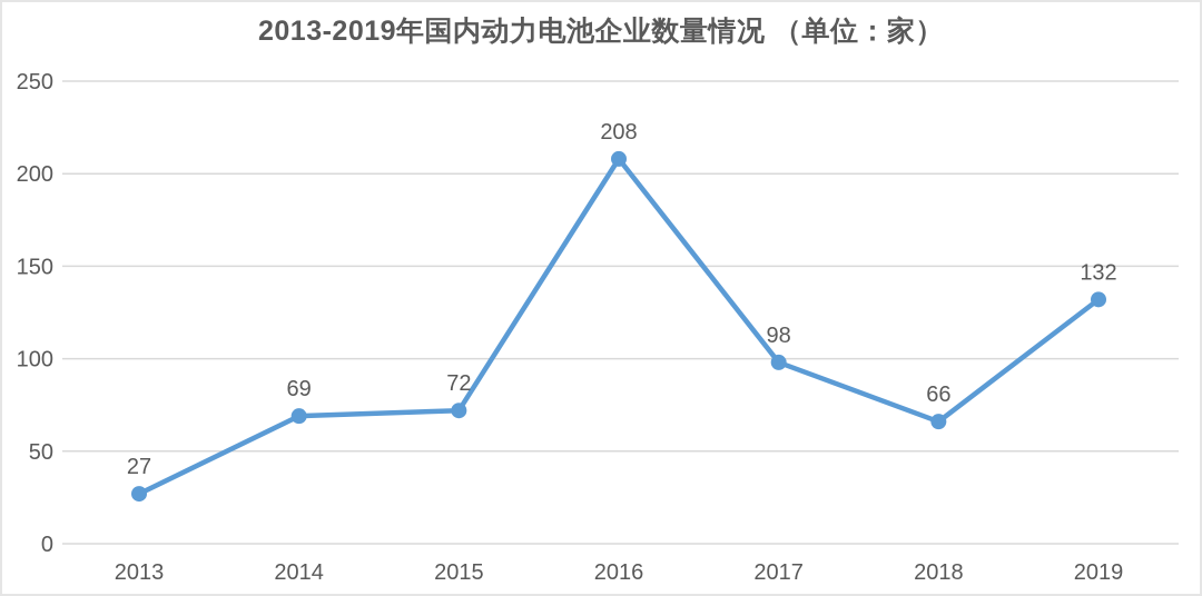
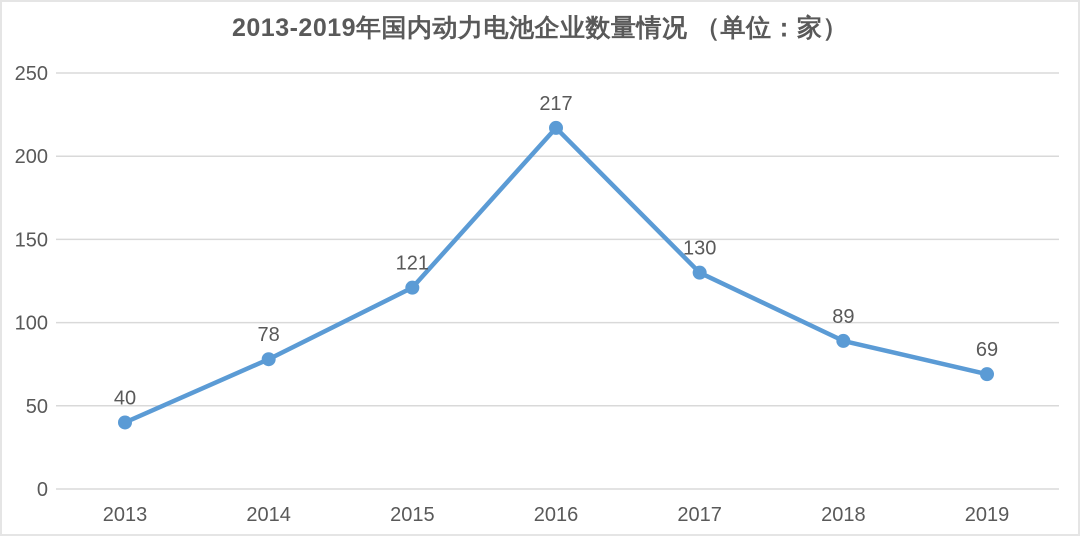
2013: 27 -> 40
2014: 69 -> 78
2015: 72 -> 121
2016: 208 -> 217
2017: 98 -> 130
2018: 66 -> 89
2019: 132 -> 69
